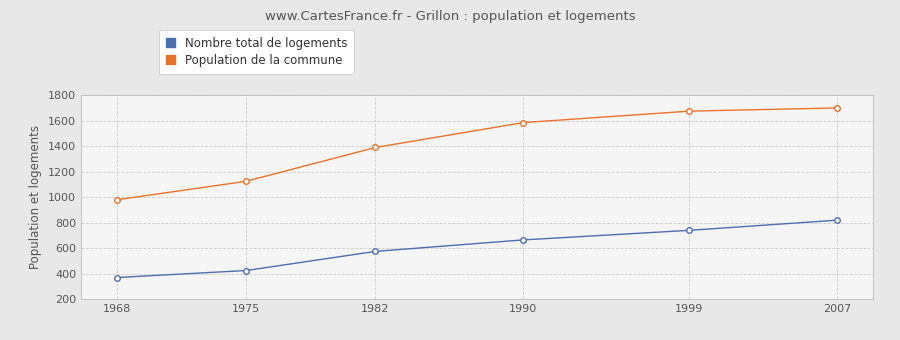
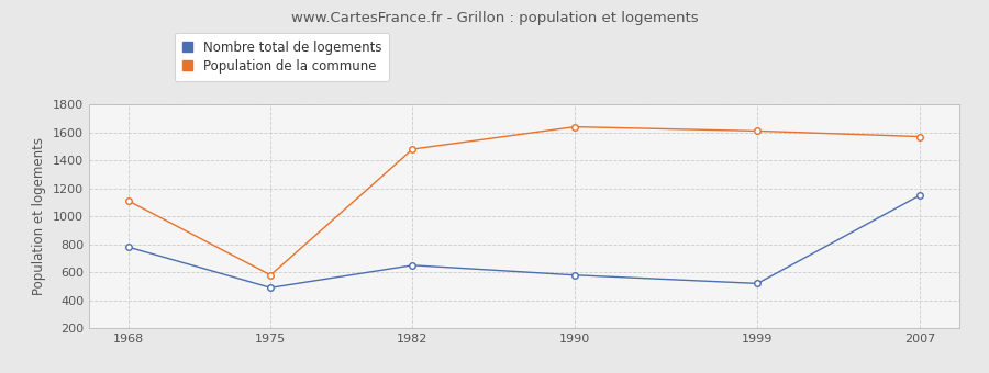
Nombre total de logements/1968: 370 -> 780
Population de la commune/1968: 980 -> 1110
Nombre total de logements/1975: 420 -> 490
Population de la commune/1975: 1120 -> 580
Nombre total de logements/1982: 580 -> 650
Population de la commune/1982: 1390 -> 1480
Nombre total de logements/1990: 660 -> 580
Population de la commune/1990: 1580 -> 1640
Nombre total de logements/1999: 740 -> 520
Population de la commune/1999: 1680 -> 1610
Nombre total de logements/2007: 820 -> 1150
Population de la commune/2007: 1700 -> 1570
